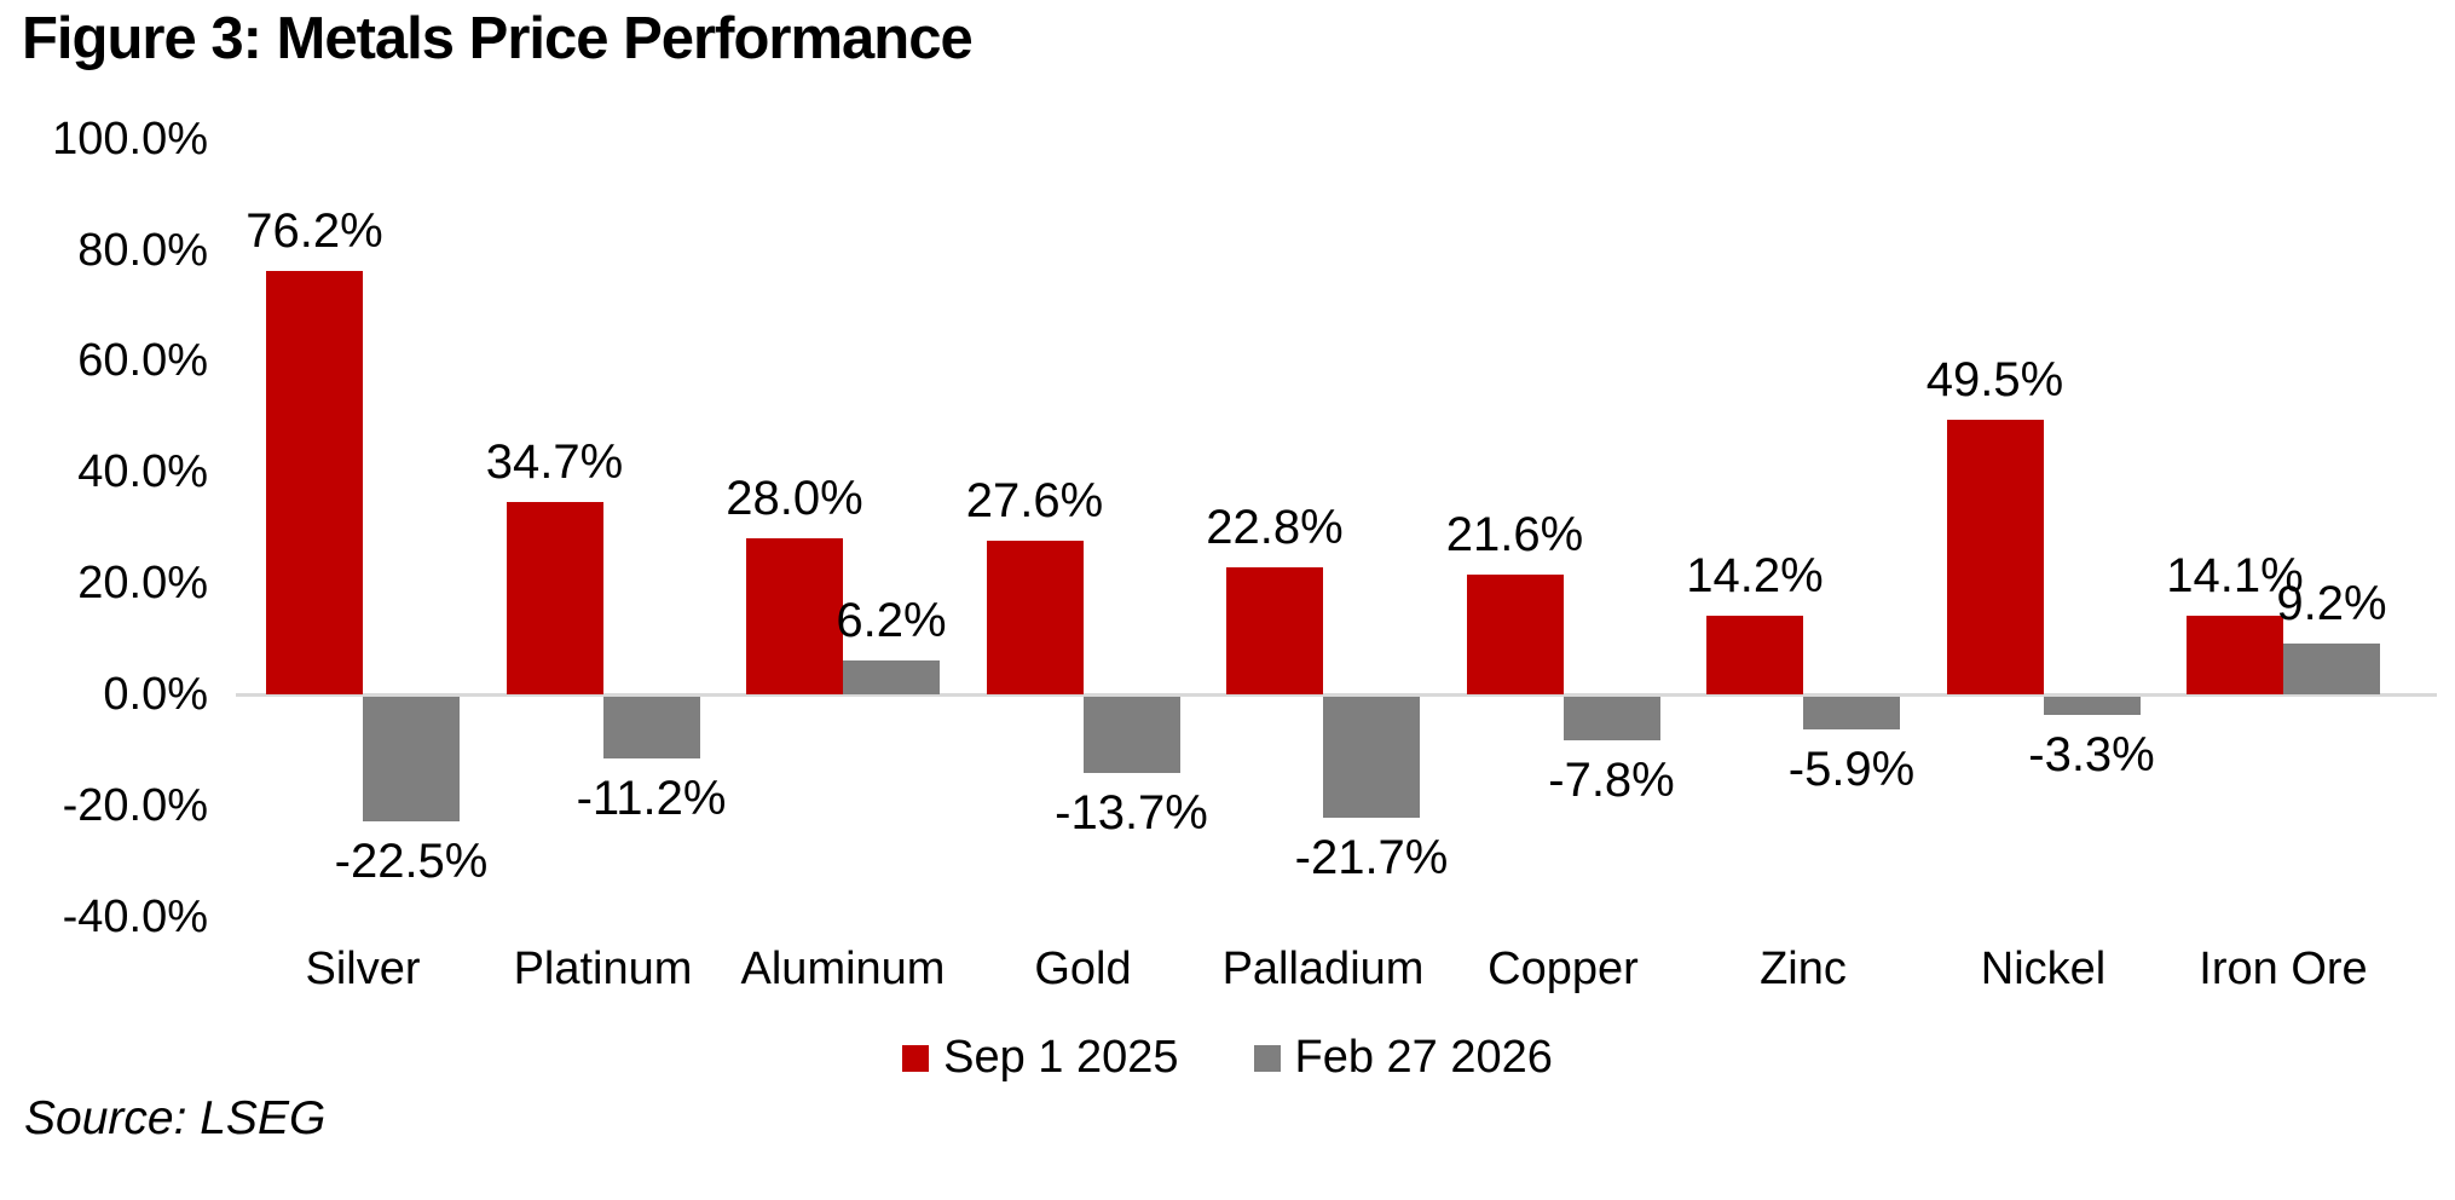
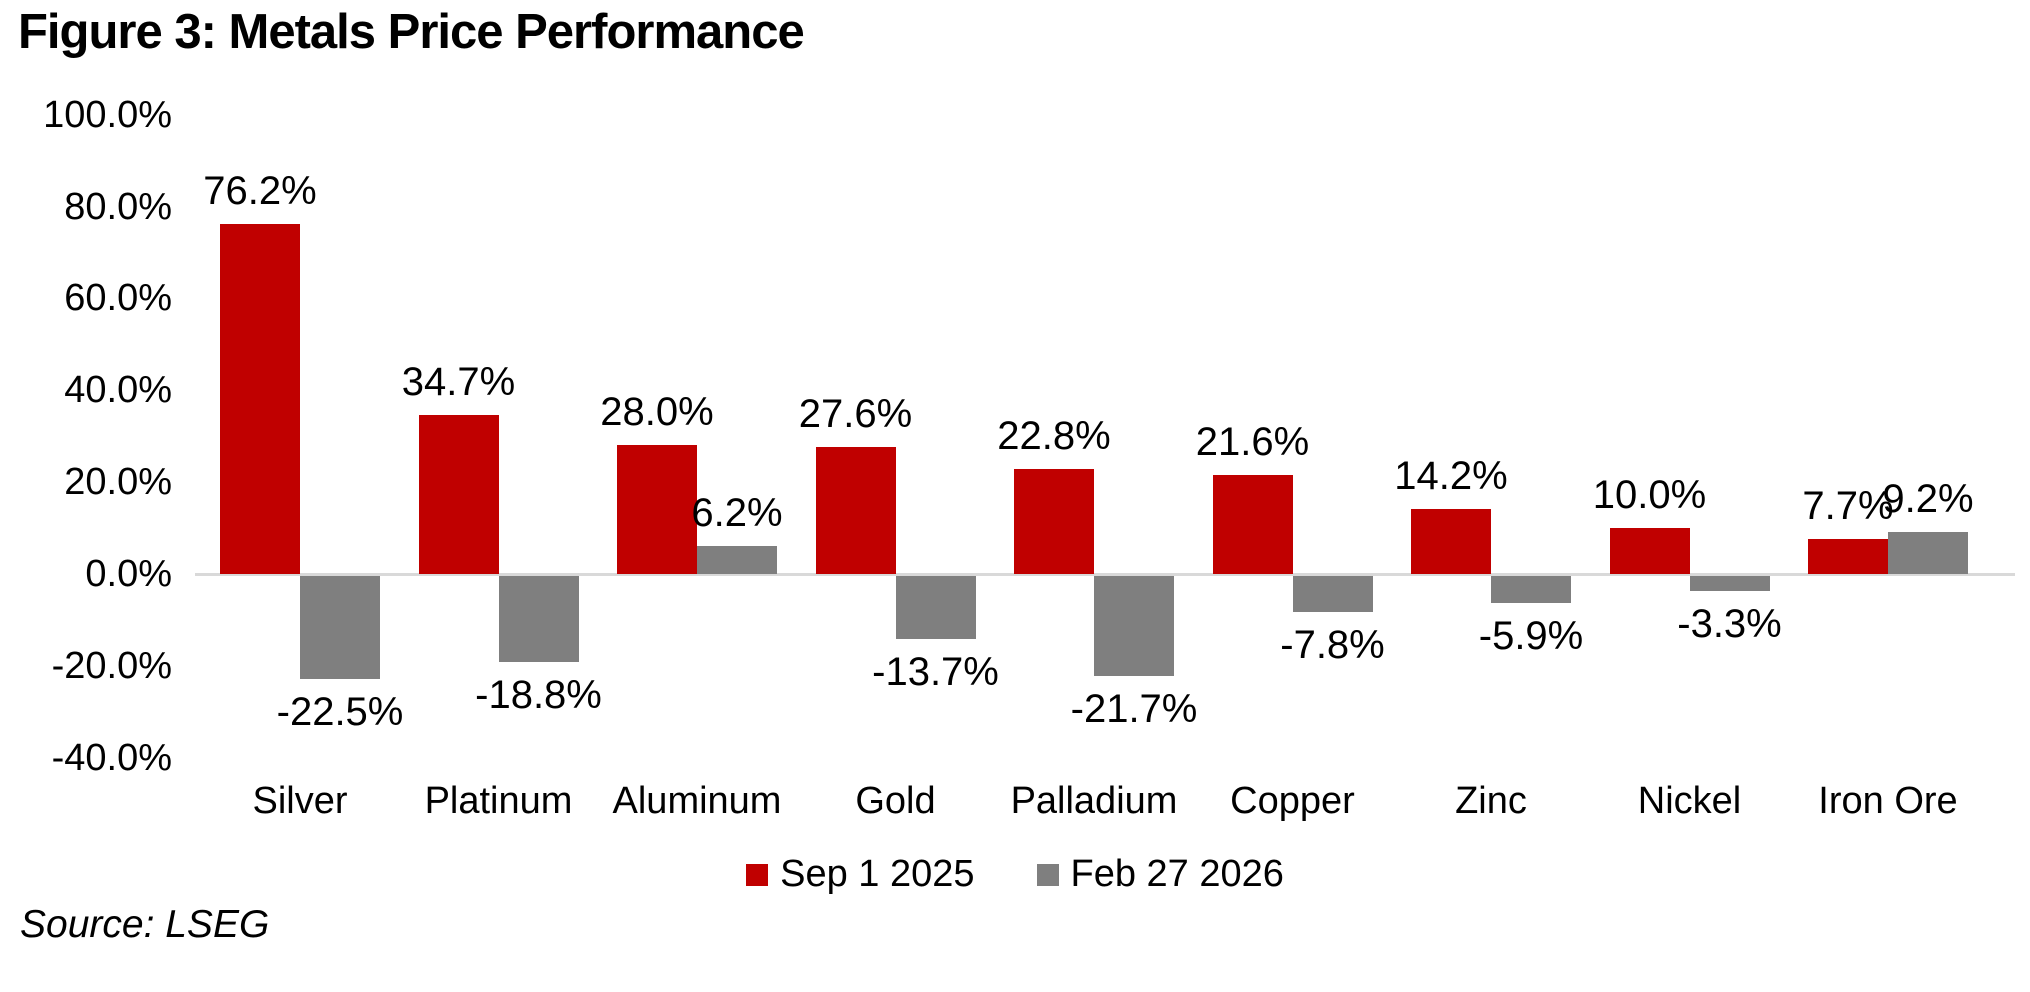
Feb 27 2026/Platinum: -11.2% -> -18.8%
Sep 1 2025/Nickel: 49.5% -> 10.0%
Sep 1 2025/Iron Ore: 14.1% -> 7.7%
